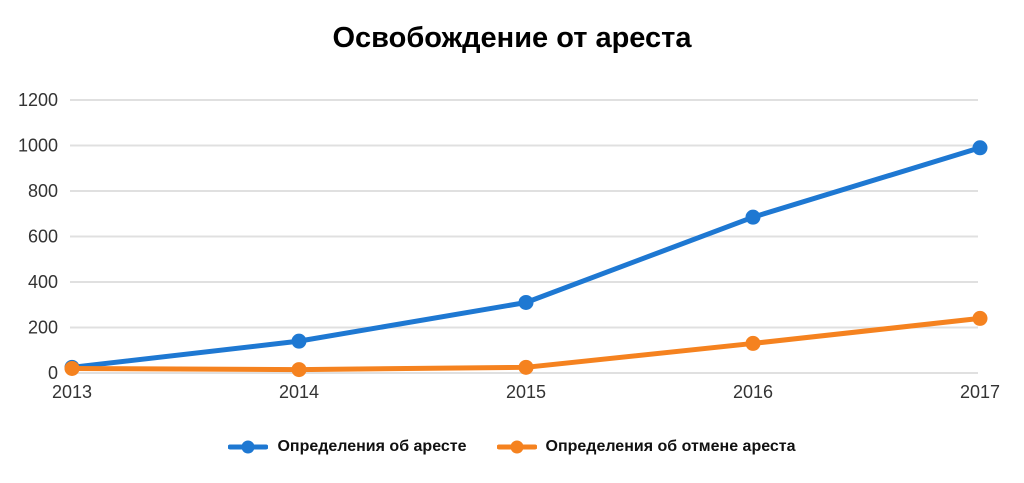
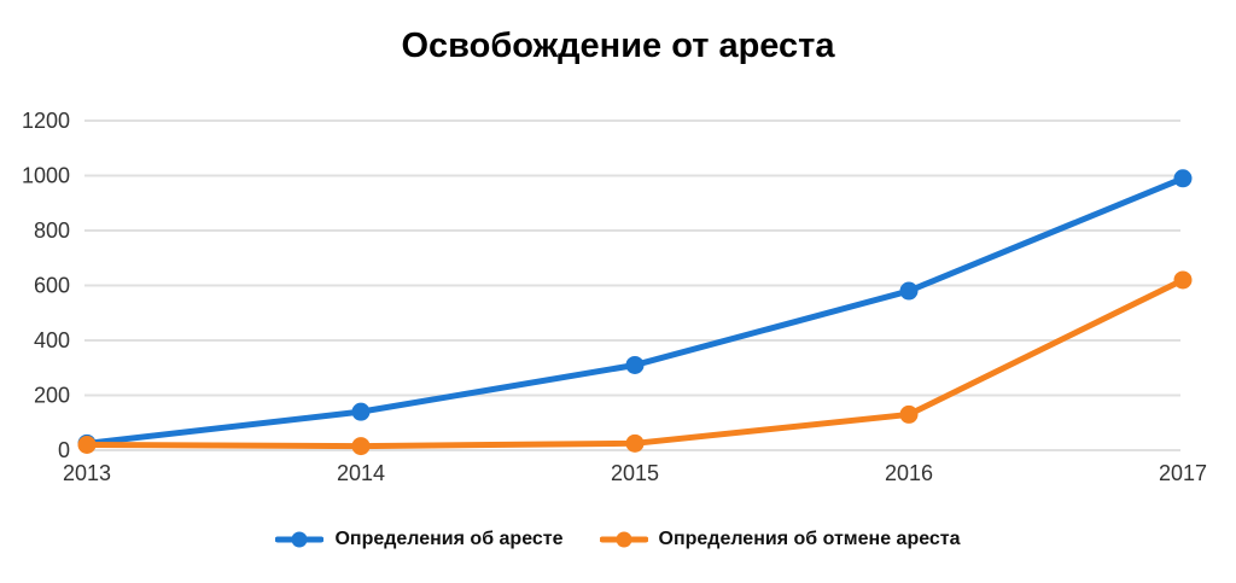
Определения об аресте/2016: 680 -> 580
Определения об отмене ареста/2017: 240 -> 620
